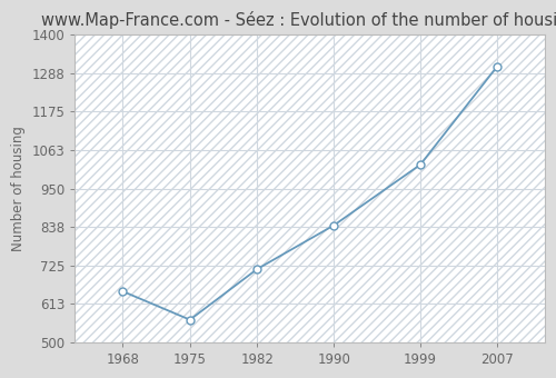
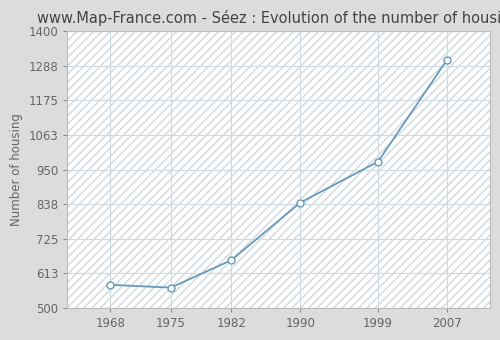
1968: 650 -> 576
1982: 715 -> 656
1999: 1020 -> 976
